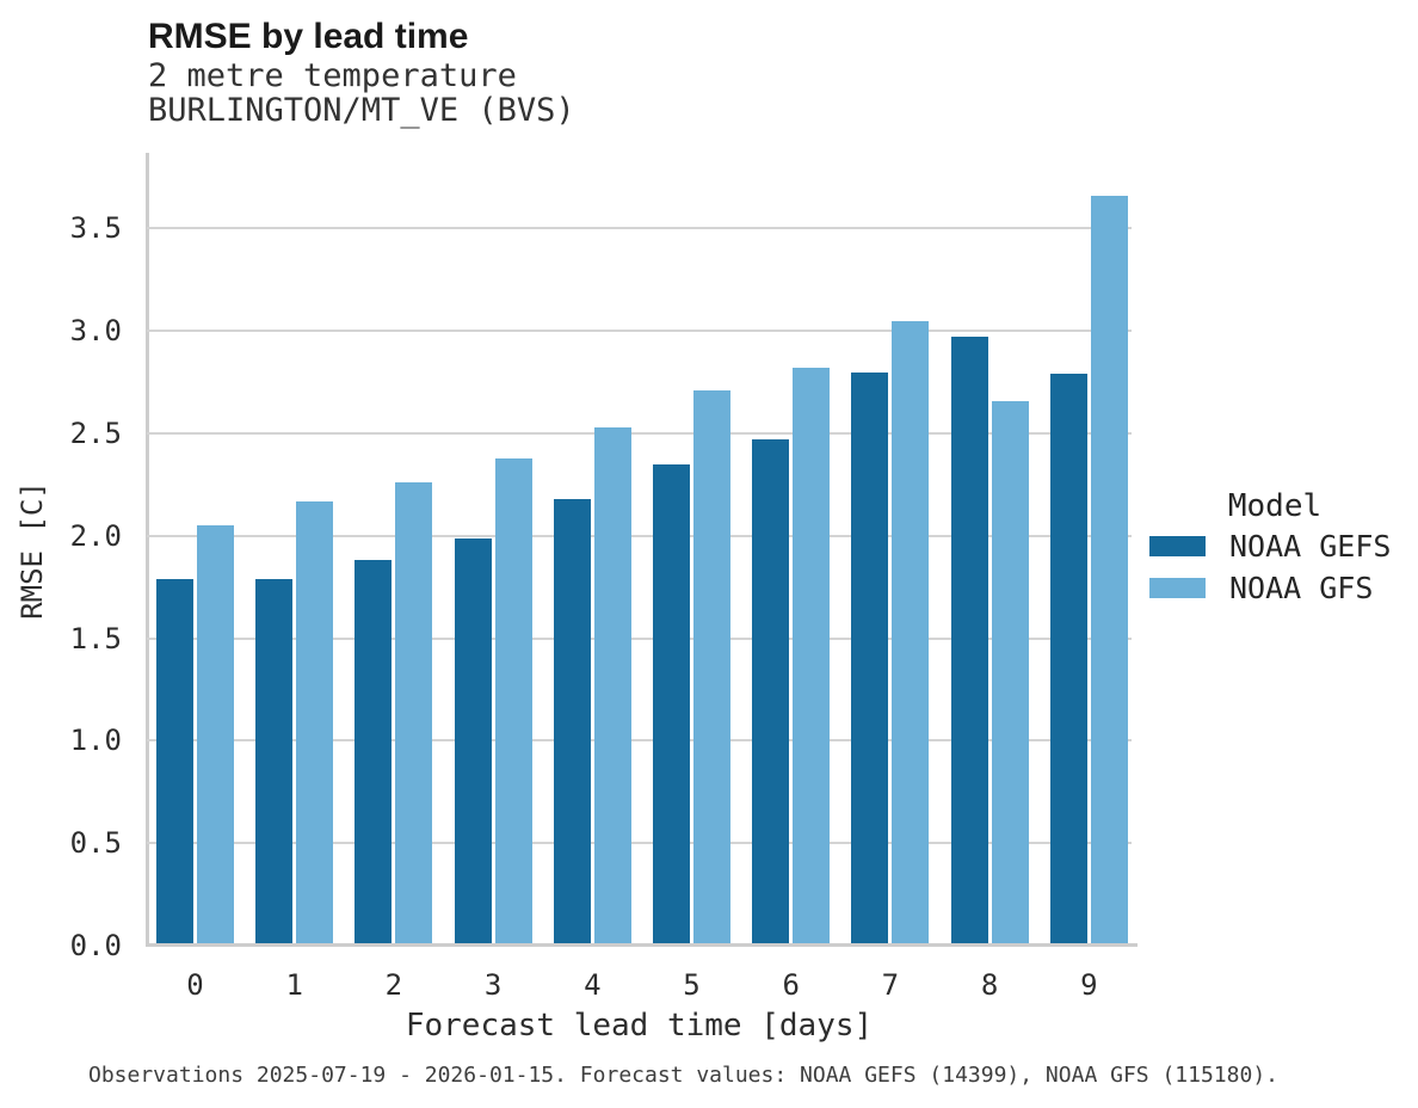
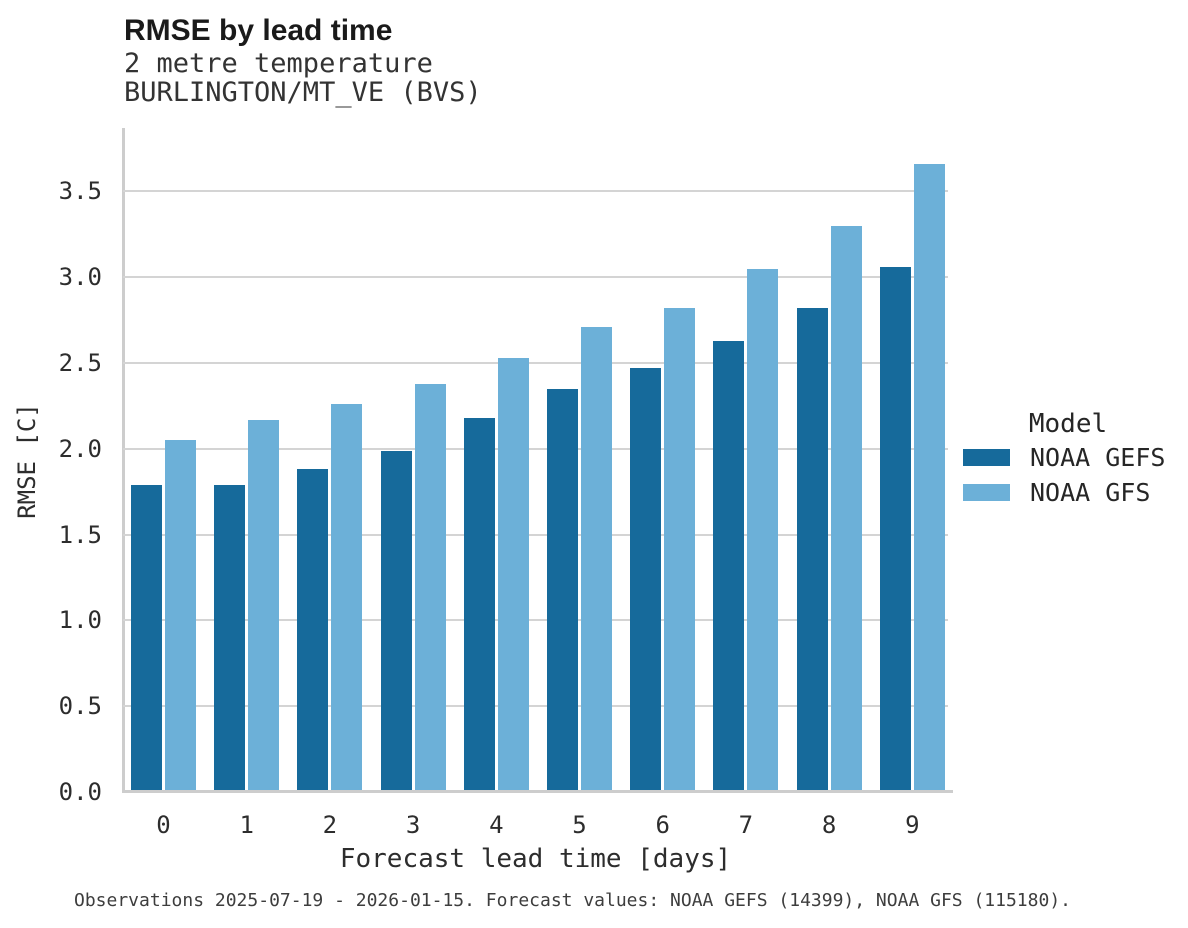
NOAA GEFS/7: 2.80 -> 2.63
NOAA GEFS/8: 2.97 -> 2.82
NOAA GFS/8: 2.66 -> 3.30
NOAA GEFS/9: 2.79 -> 3.06
